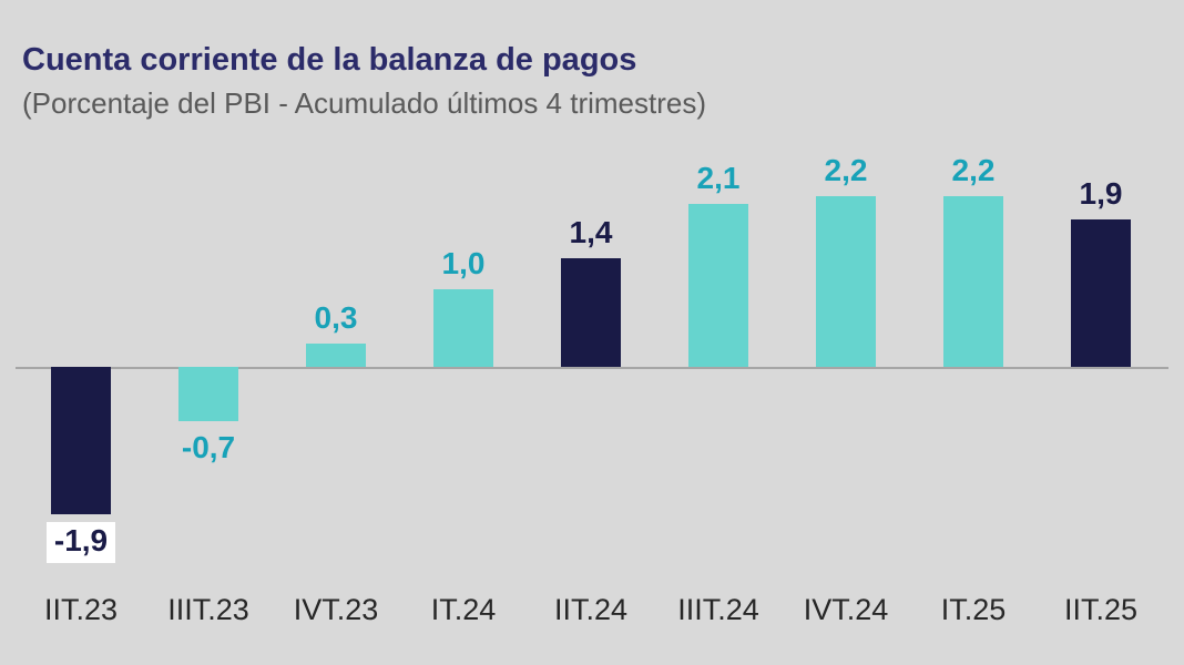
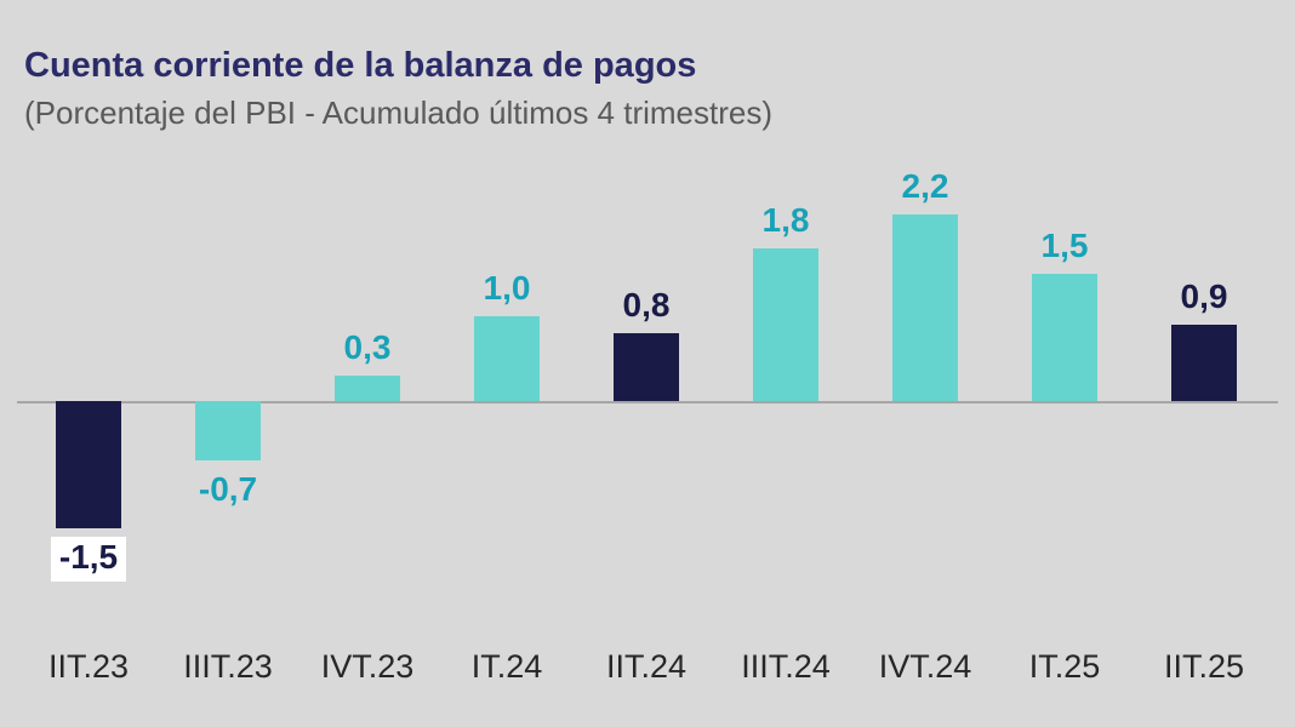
IIT.23: -1,9 -> -1,5
IIT.24: 1,4 -> 0,8
IIIT.24: 2,1 -> 1,8
IT.25: 2,2 -> 1,5
IIT.25: 1,9 -> 0,9
